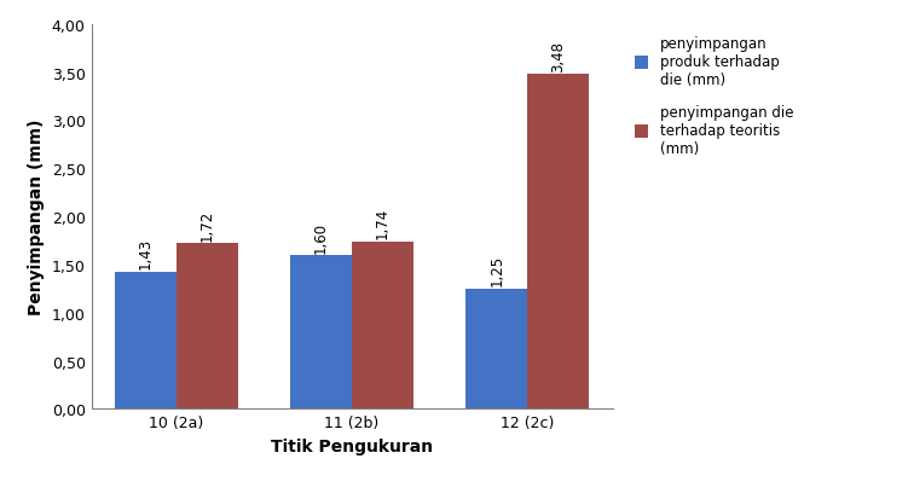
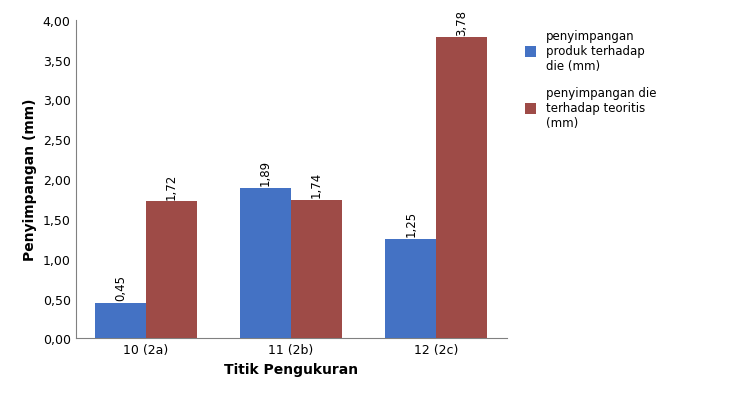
penyimpangan produk terhadap die (mm)/10 (2a): 1,43 -> 0,45
penyimpangan produk terhadap die (mm)/11 (2b): 1,60 -> 1,89
penyimpangan die terhadap teoritis (mm)/12 (2c): 3,48 -> 3,78
